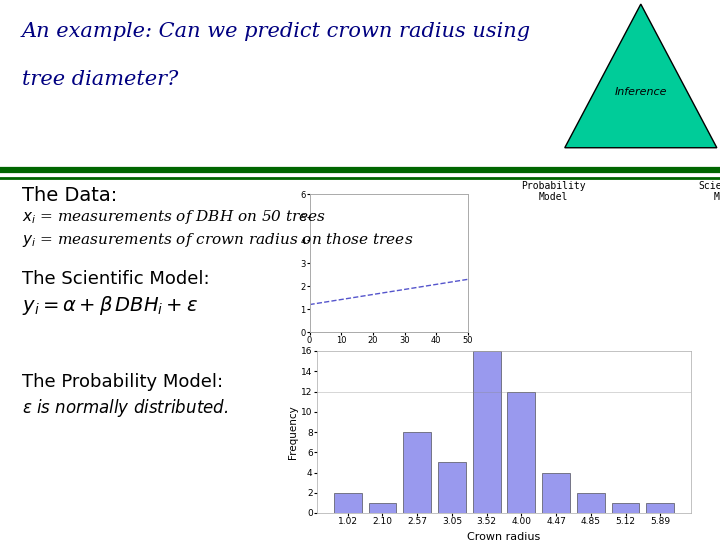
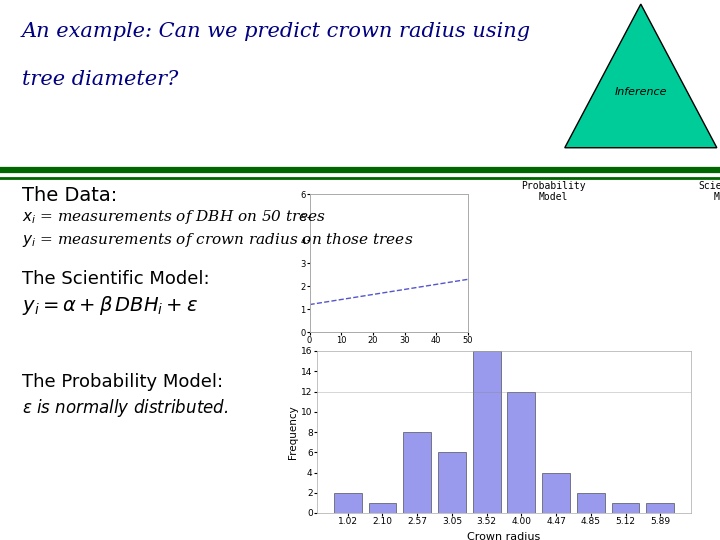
3.05: 5 -> 6
